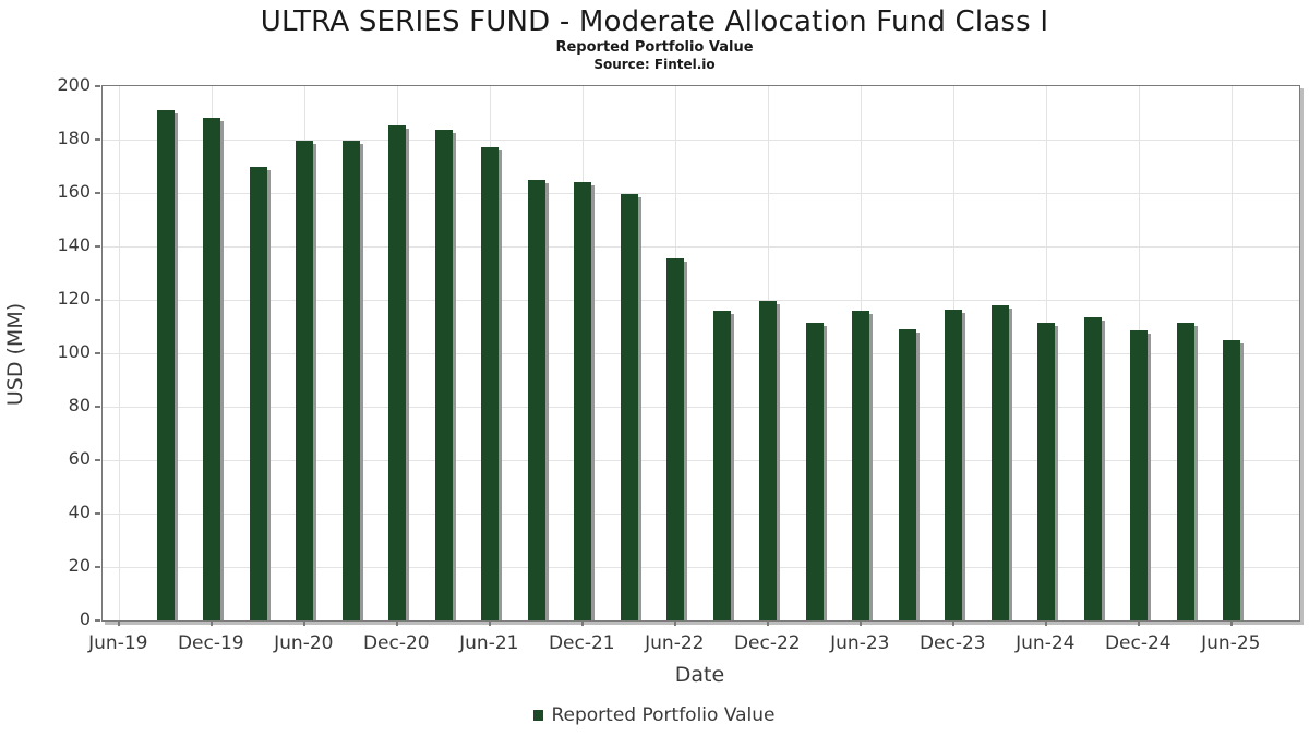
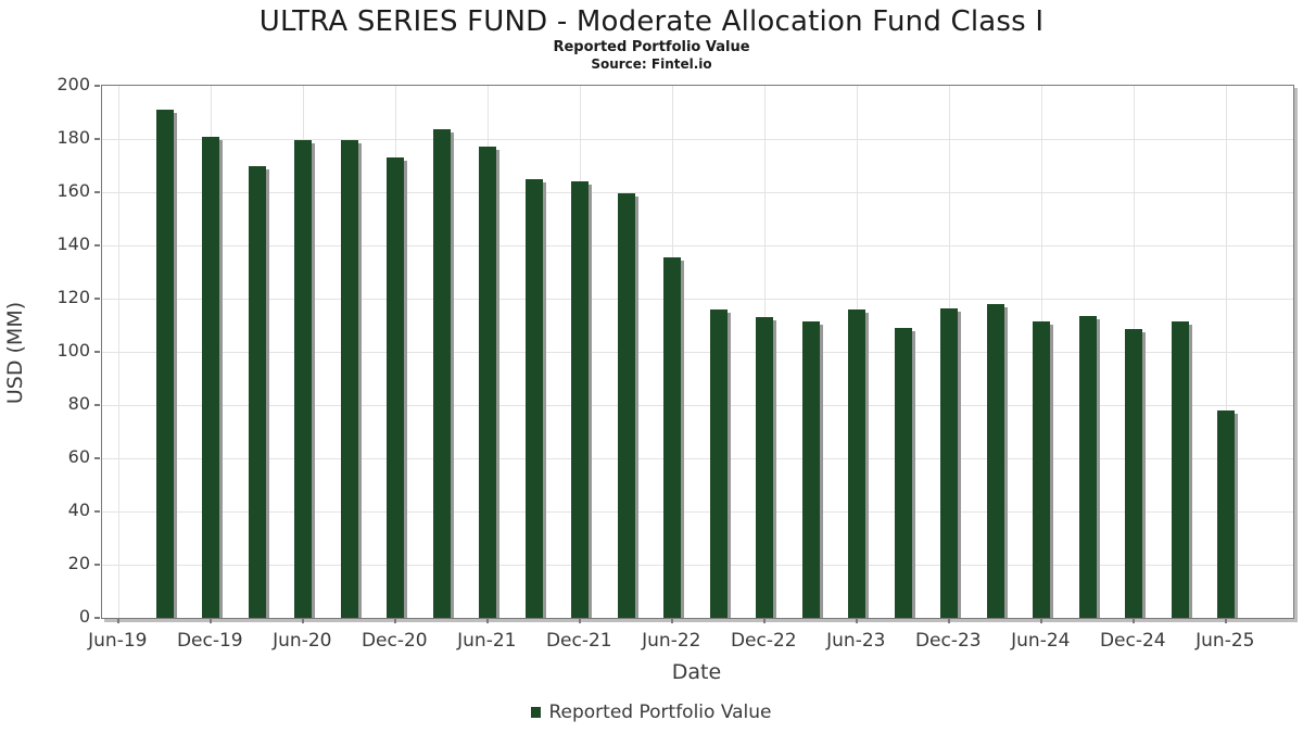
Dec-19: 188 -> 181
Dec-20: 186 -> 173
Dec-22: 120 -> 113
Jun-25: 105 -> 78
